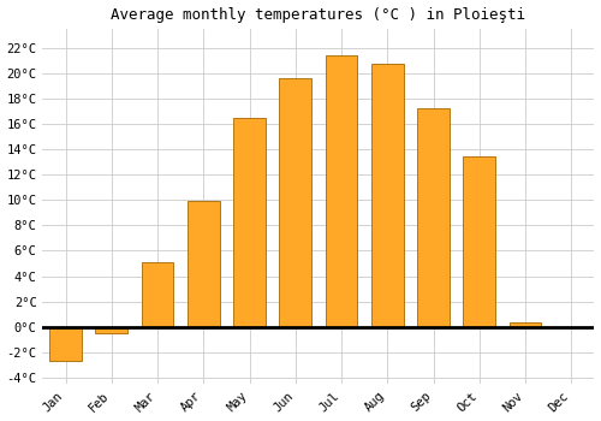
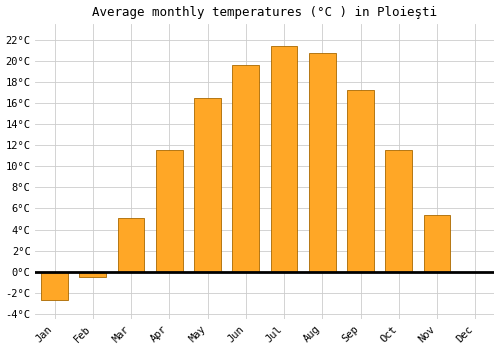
Apr: 9.9°C -> 11.5°C
Oct: 13.4°C -> 11.5°C
Nov: 0.4°C -> 5.4°C
